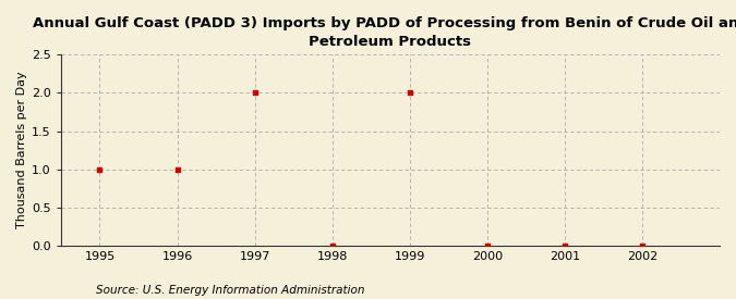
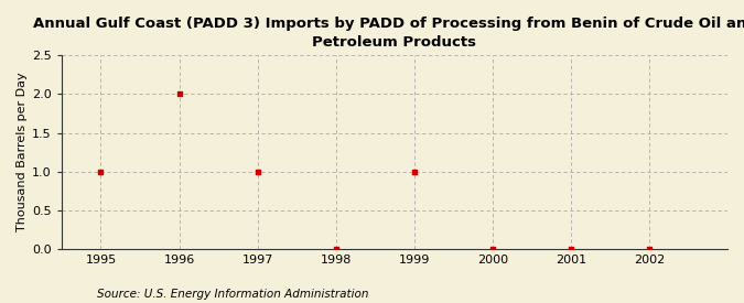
1996: 1 -> 2
1997: 2 -> 1
1999: 2 -> 1
